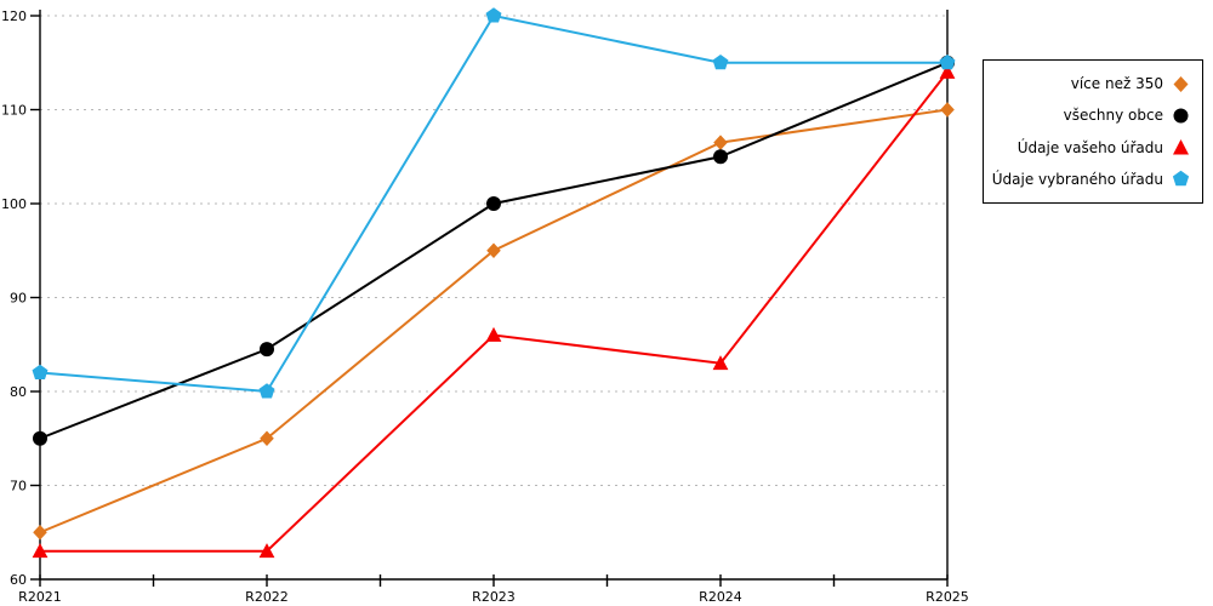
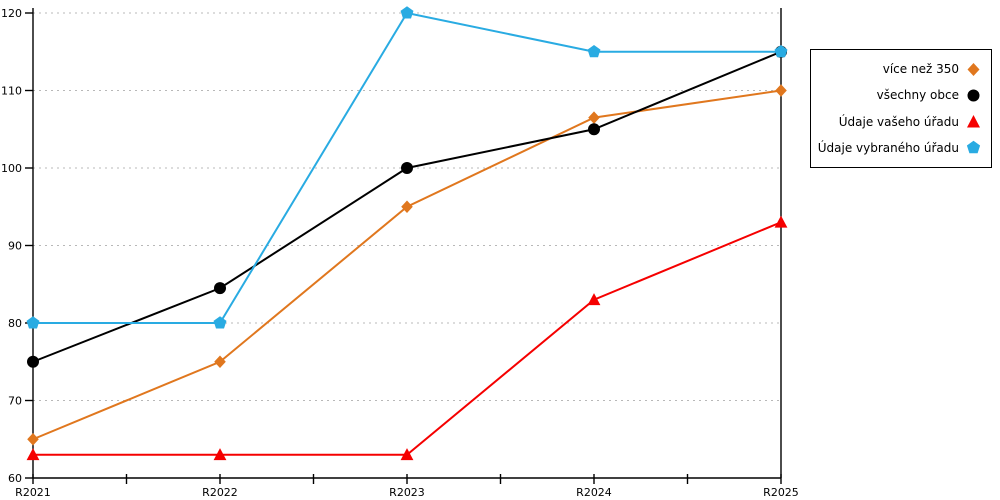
Údaje vybraného úřadu/R2021: 82 -> 80
Údaje vašeho úřadu/R2023: 86 -> 63
Údaje vašeho úřadu/R2025: 114 -> 93
